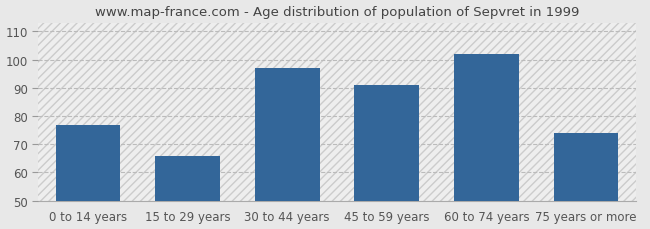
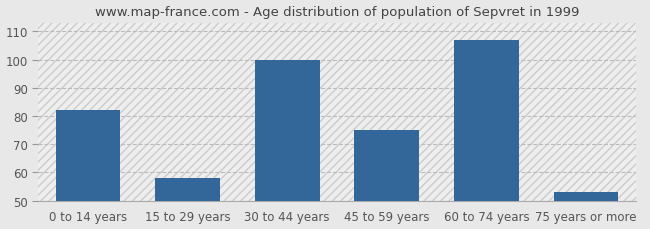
0 to 14 years: 77 -> 82
15 to 29 years: 66 -> 58
30 to 44 years: 97 -> 100
45 to 59 years: 91 -> 75
60 to 74 years: 102 -> 107
75 years or more: 74 -> 53
